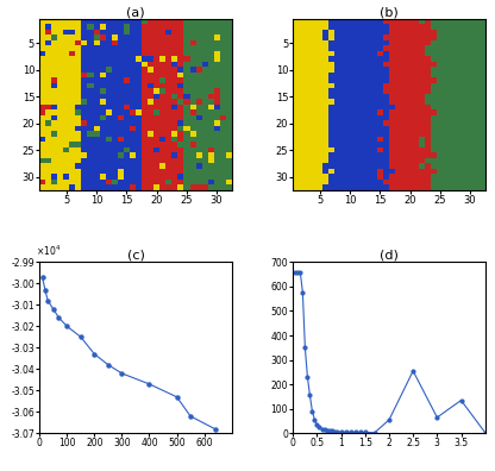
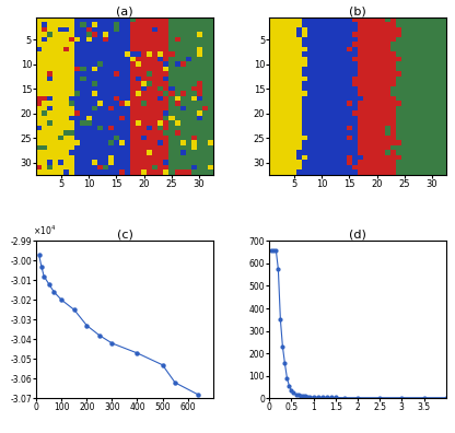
(d)/2: 55 -> 3
(d)/2.5: 255 -> 3
(d)/3: 65 -> 3
(d)/3.5: 135 -> 3
